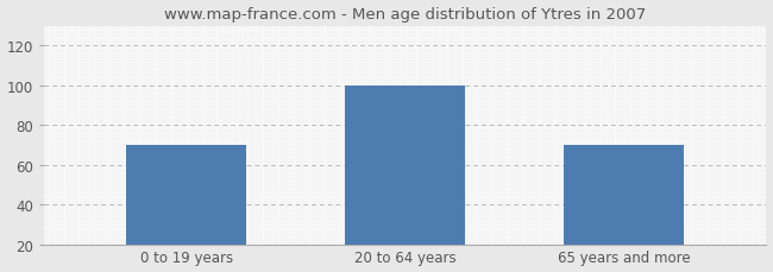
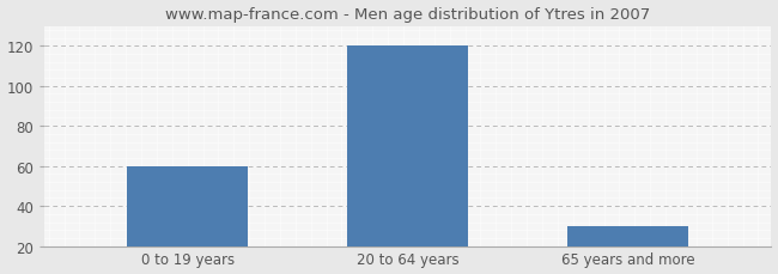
0 to 19 years: 70 -> 60
20 to 64 years: 100 -> 120
65 years and more: 70 -> 30
